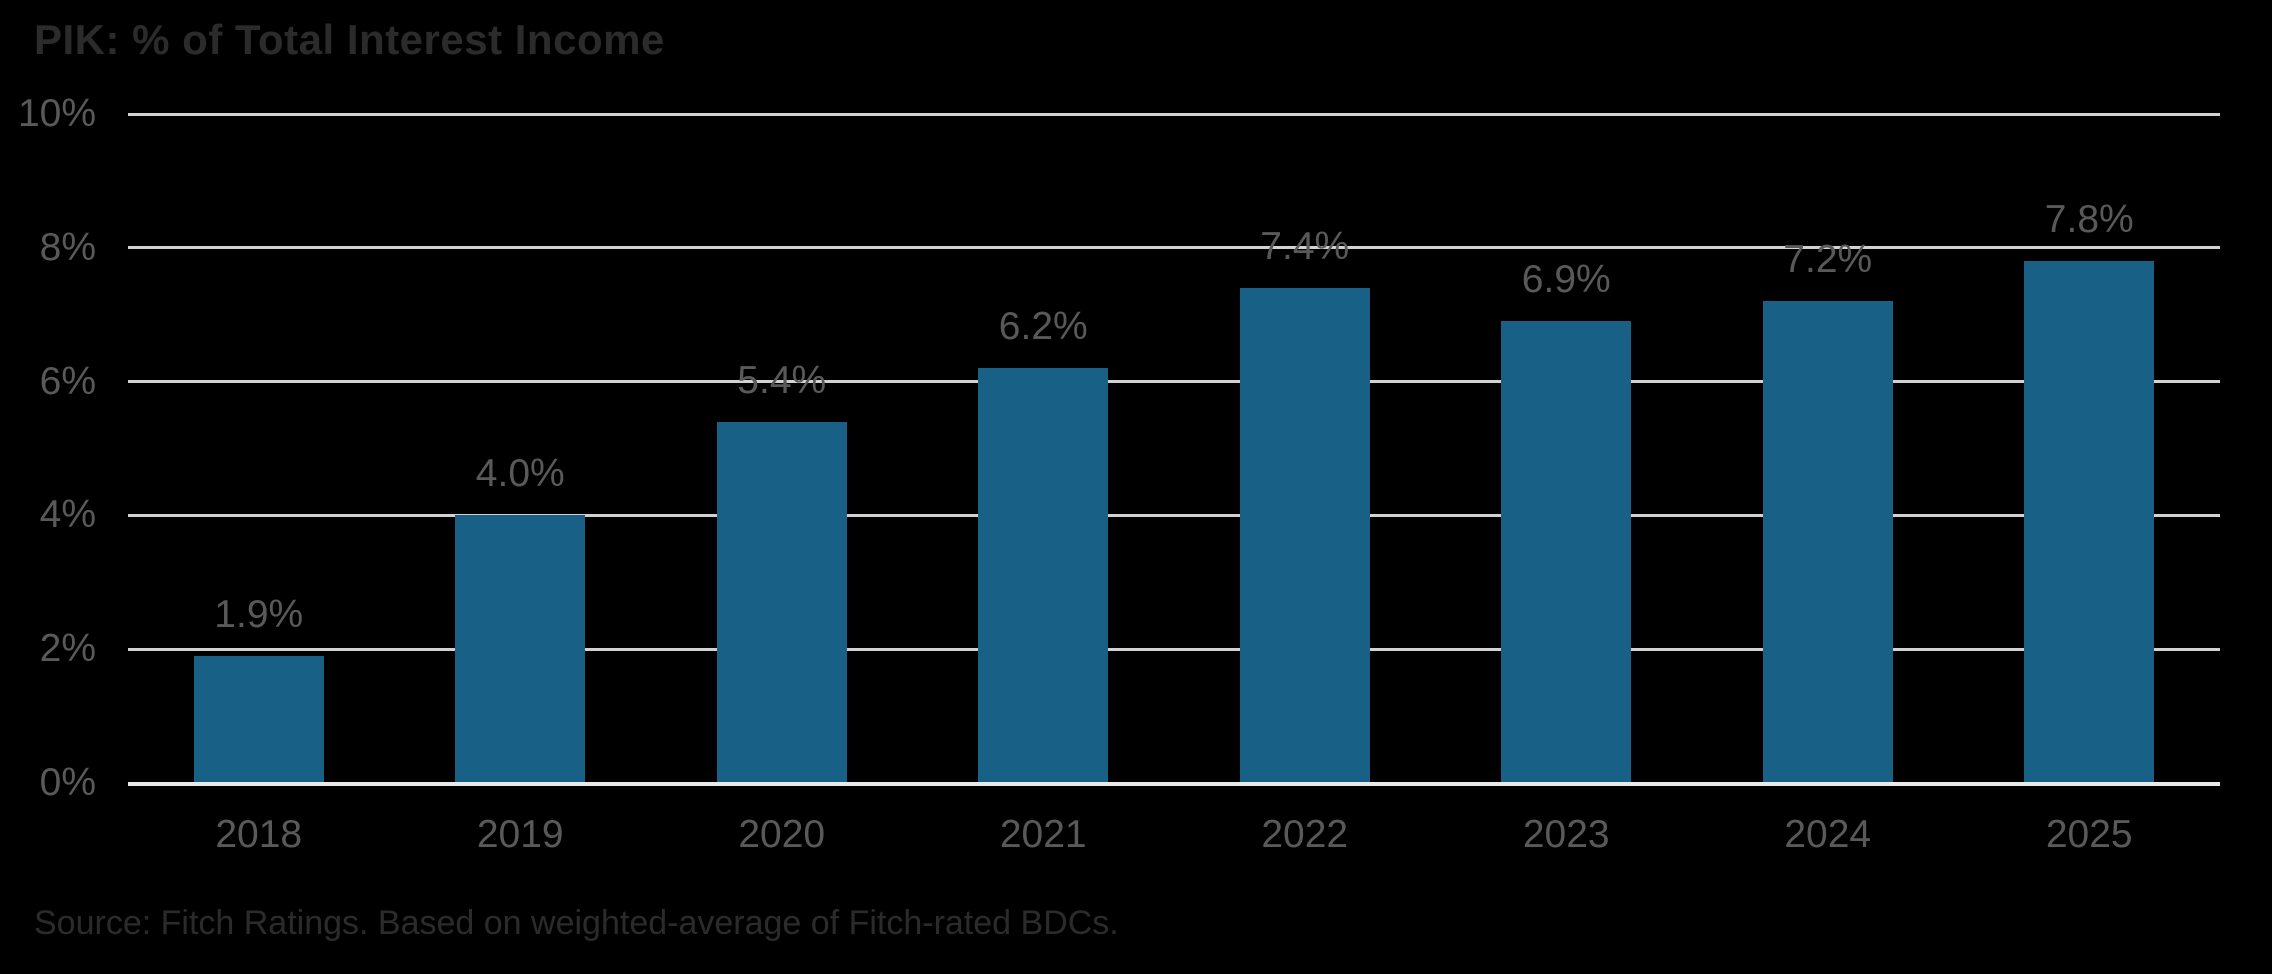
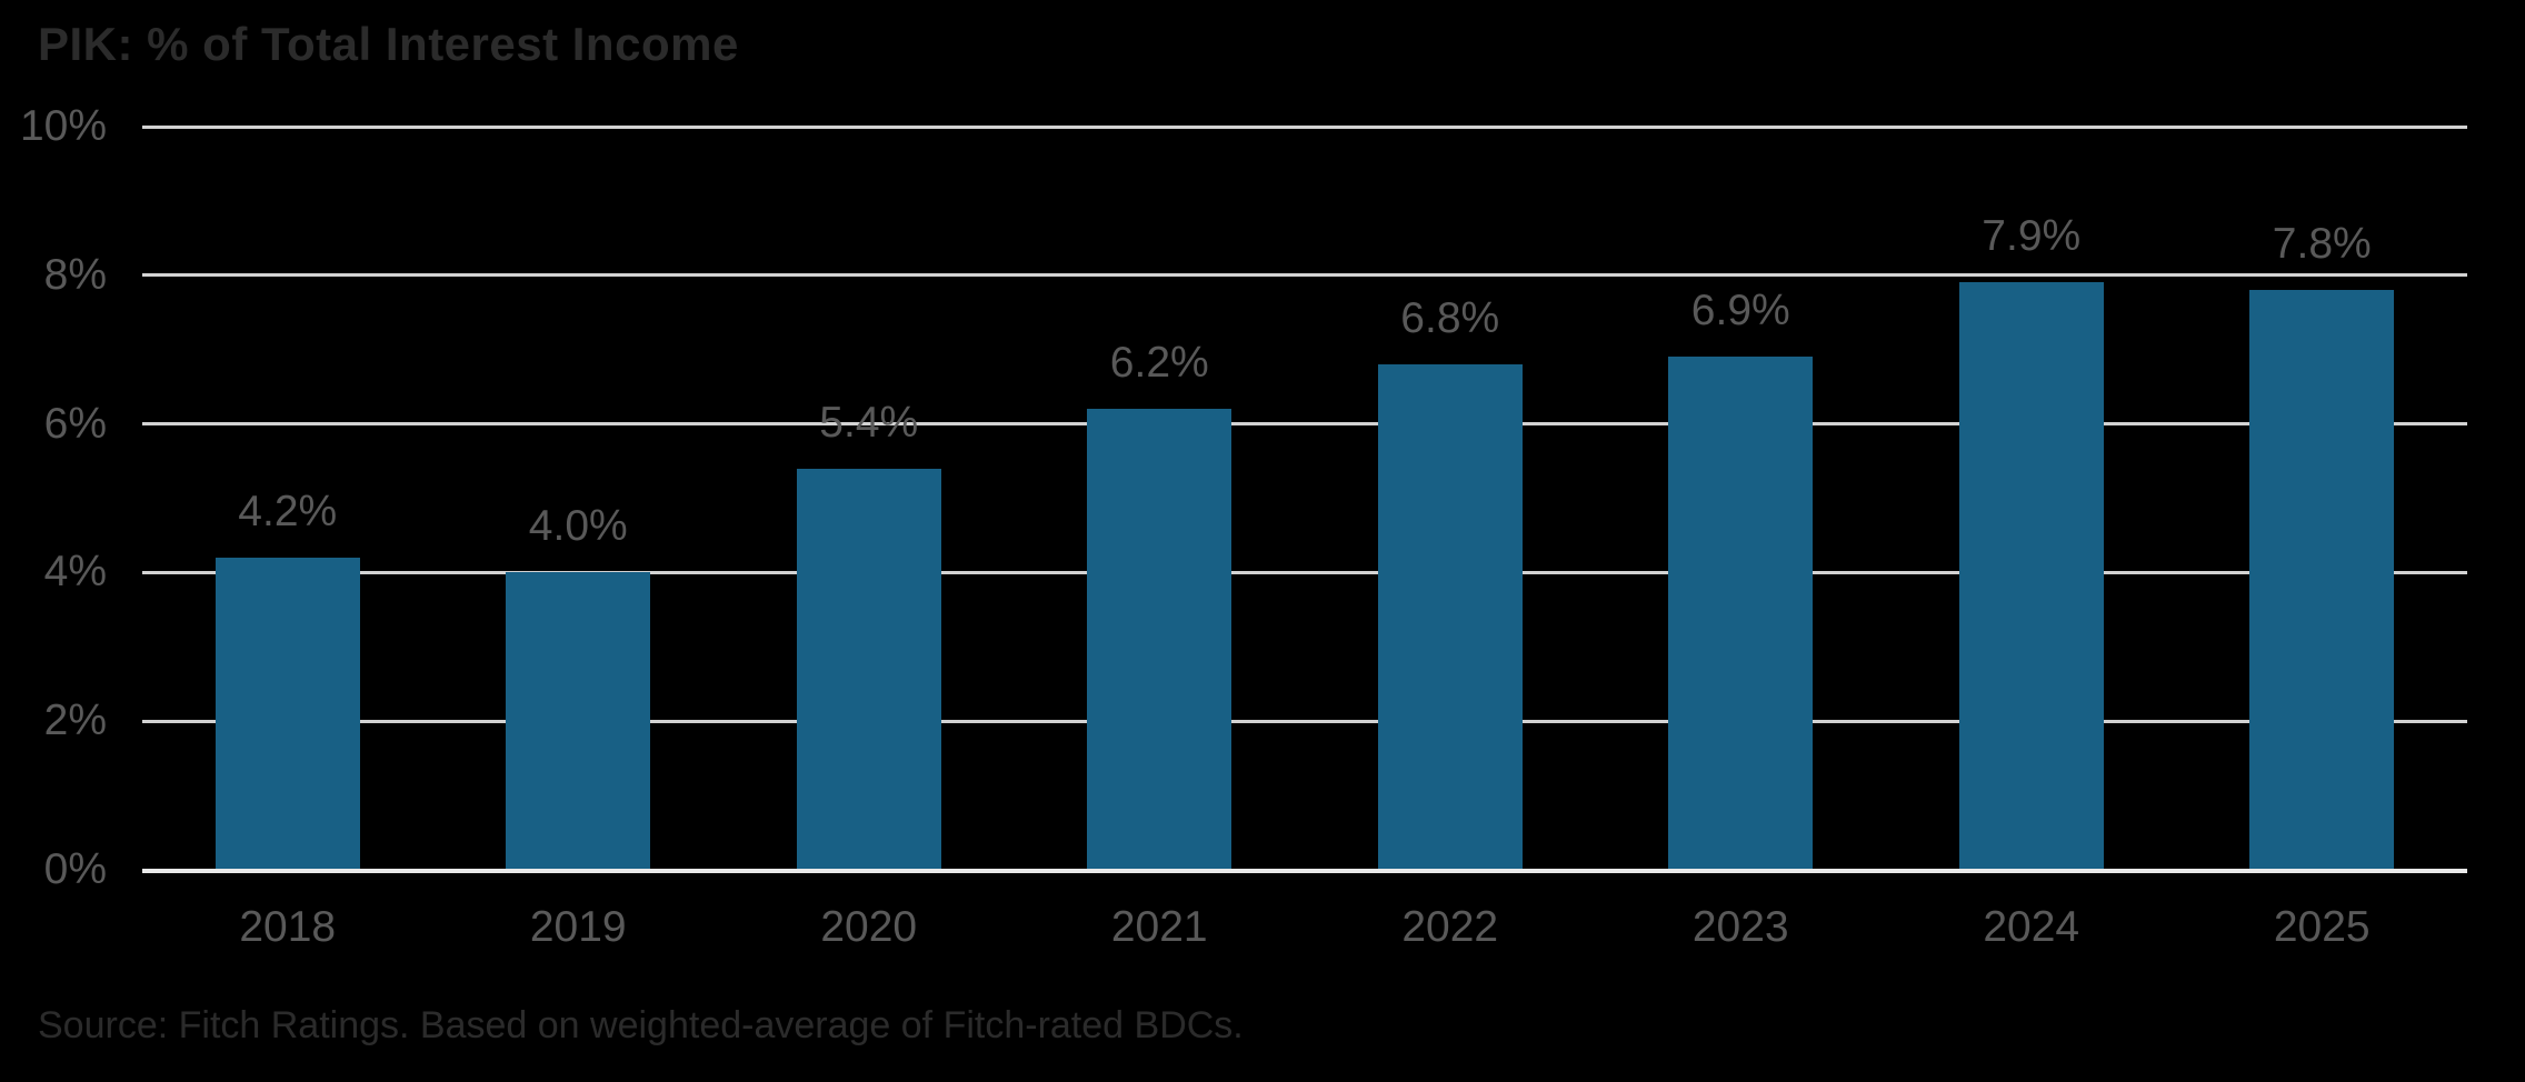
2018: 1.9% -> 4.2%
2022: 7.4% -> 6.8%
2024: 7.2% -> 7.9%
